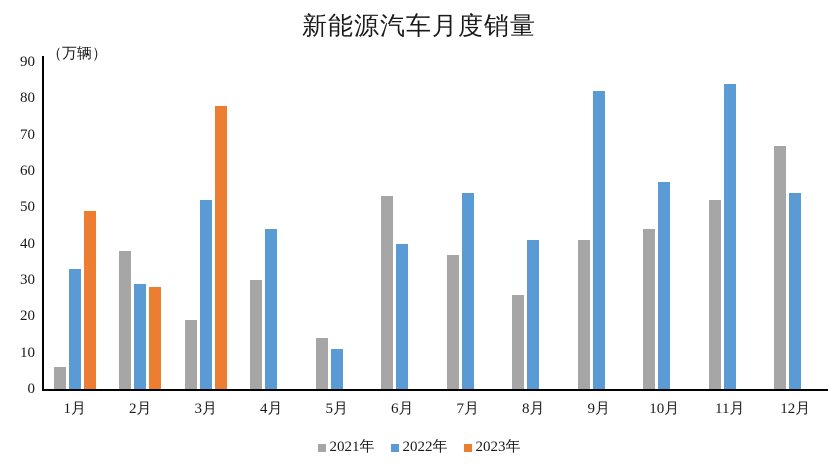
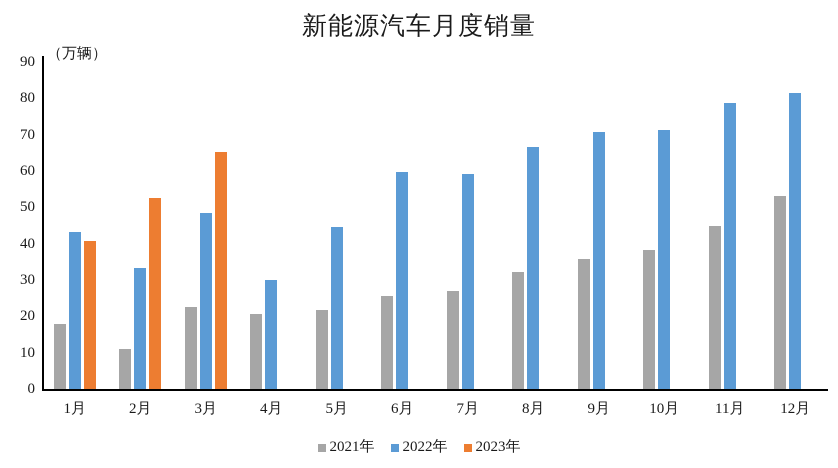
2021年/1月: 6 -> 18
2022年/1月: 33 -> 43
2023年/1月: 49 -> 41
2021年/2月: 38 -> 11
2022年/2月: 29 -> 33
2023年/2月: 28 -> 52
2021年/3月: 19 -> 23
2022年/3月: 52 -> 48
2023年/3月: 78 -> 65
2021年/4月: 30 -> 21
2022年/4月: 44 -> 30
2021年/5月: 14 -> 22
2022年/5月: 11 -> 45
2021年/6月: 53 -> 26
2022年/6月: 40 -> 60
2021年/7月: 37 -> 27
2022年/7月: 54 -> 59
2021年/8月: 26 -> 32
2022年/8月: 41 -> 67
2021年/9月: 41 -> 36
2022年/9月: 82 -> 71
2021年/10月: 44 -> 38
2022年/10月: 57 -> 71
2021年/11月: 52 -> 45
2022年/11月: 84 -> 79
2021年/12月: 67 -> 53
2022年/12月: 54 -> 81
